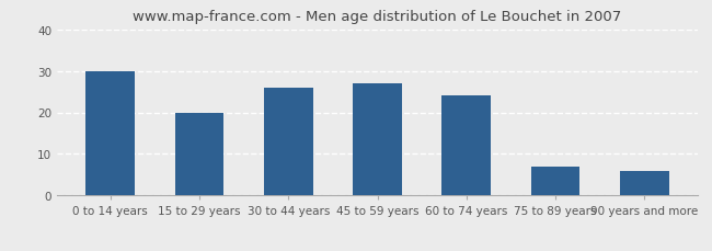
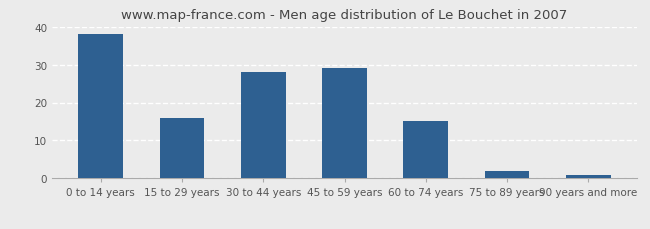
0 to 14 years: 30 -> 38
15 to 29 years: 20 -> 16
30 to 44 years: 26 -> 28
45 to 59 years: 27 -> 29
60 to 74 years: 24 -> 15
75 to 89 years: 7 -> 2
90 years and more: 6 -> 1
